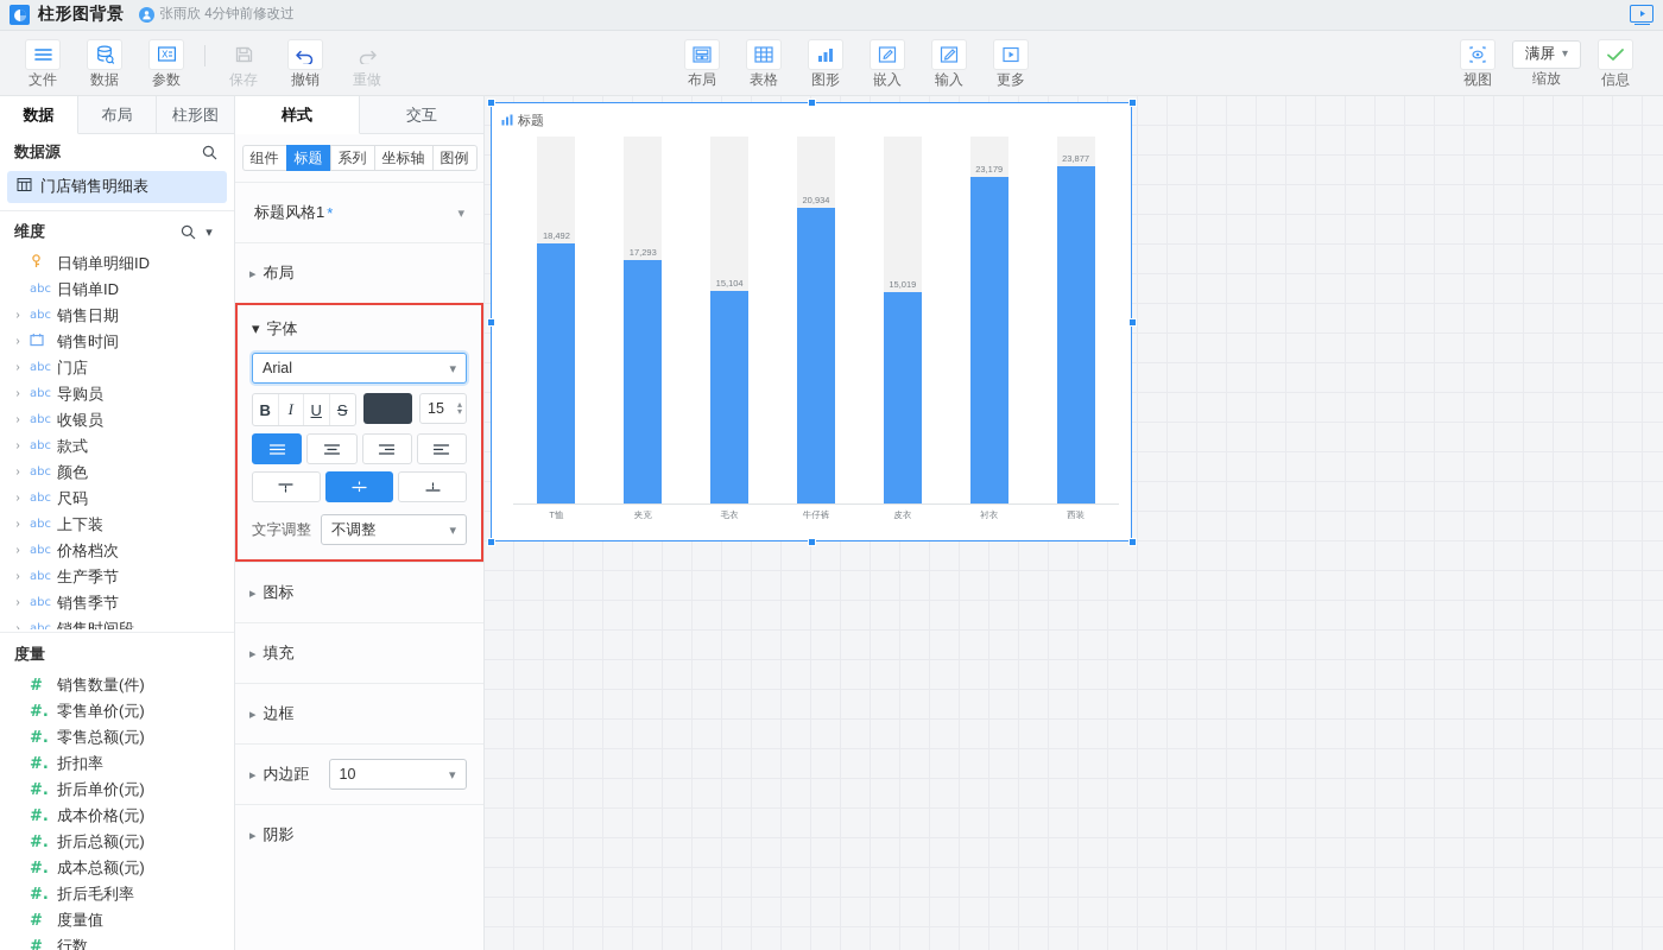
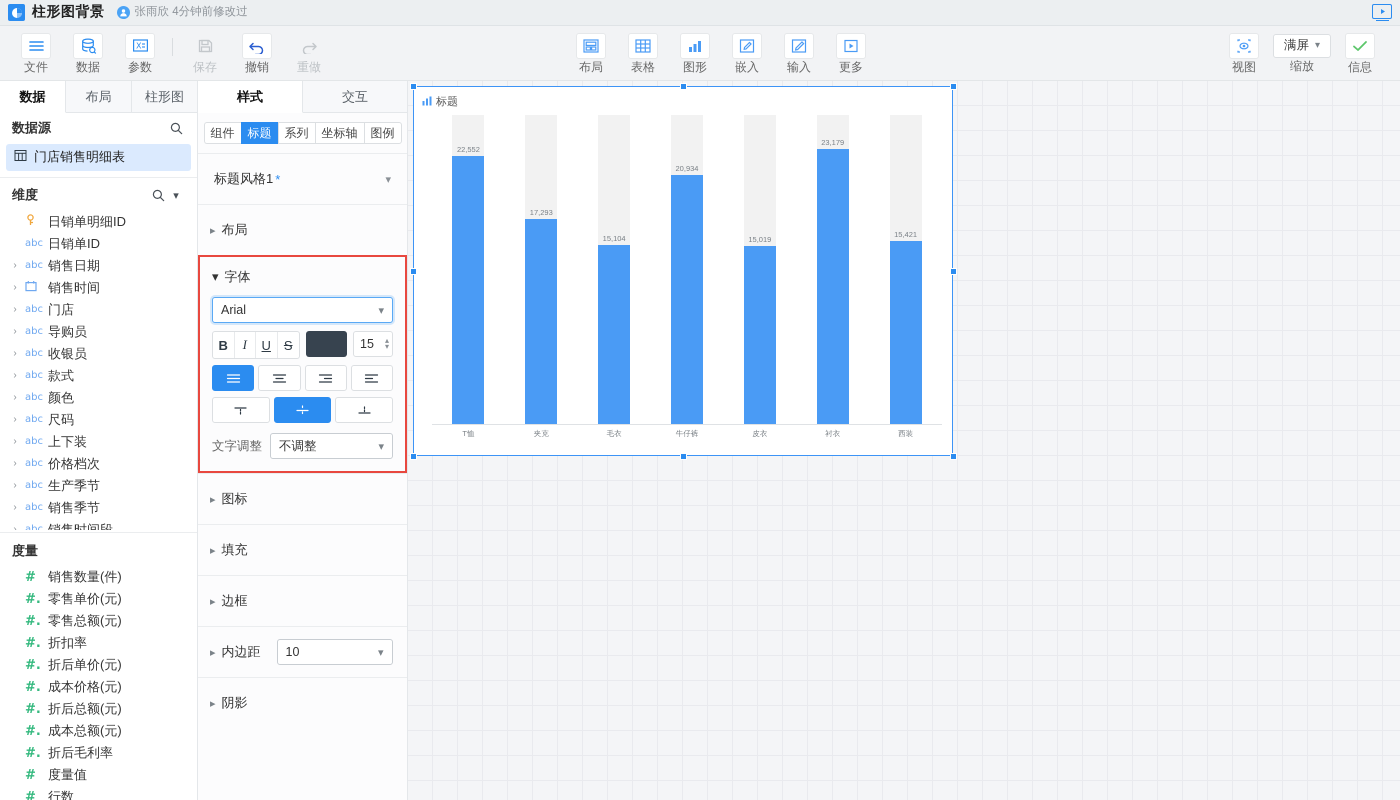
T恤: 18,492 -> 22,552
西装: 23,877 -> 15,421
